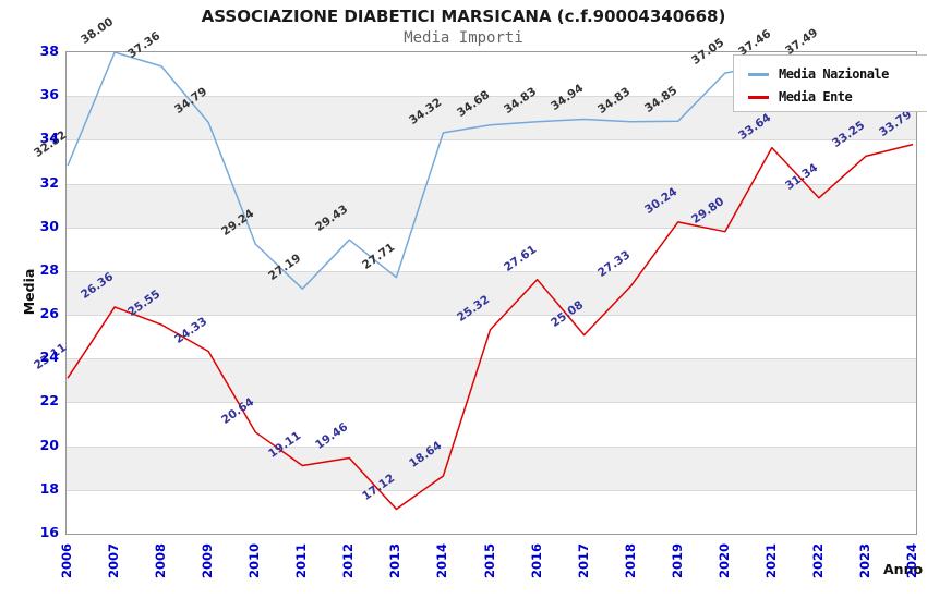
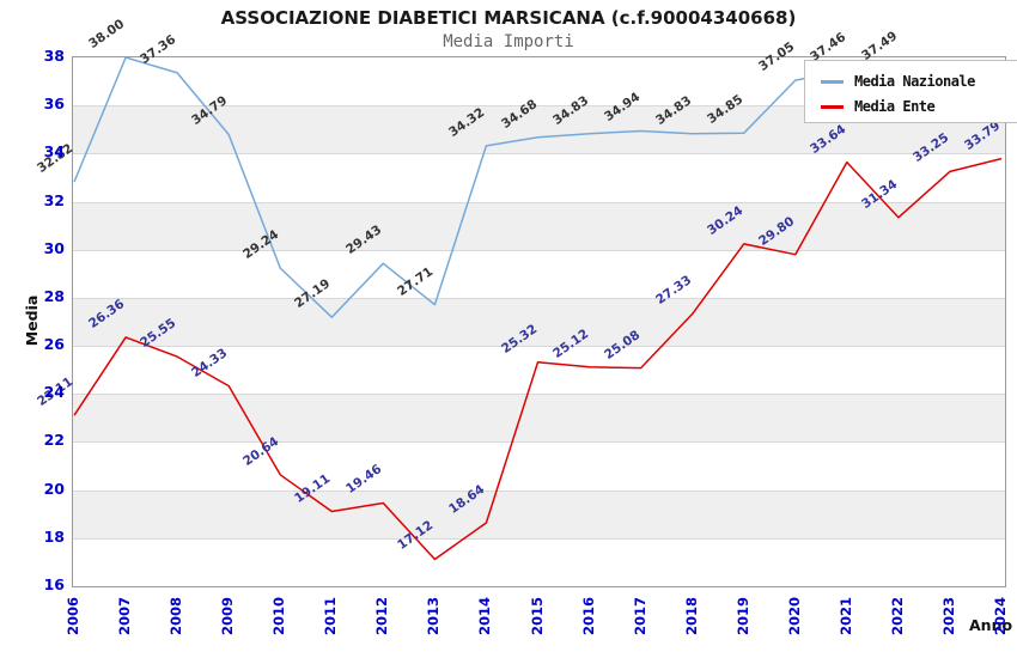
Media Ente/2016: 27.61 -> 25.12
